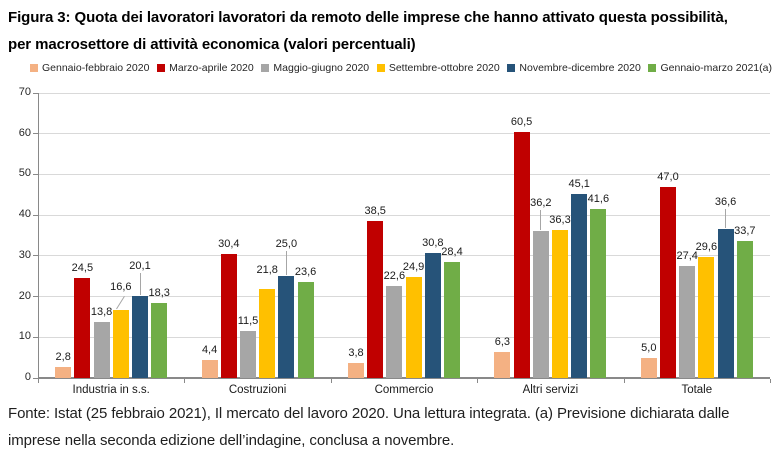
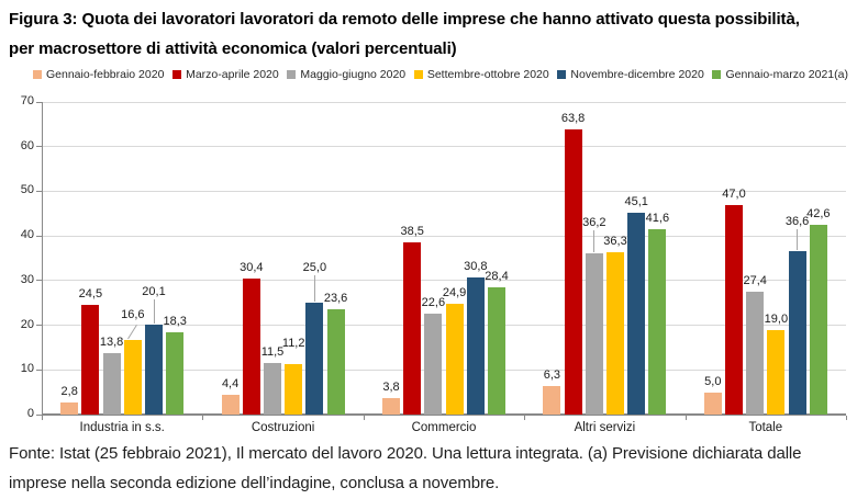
Settembre-ottobre 2020/Costruzioni: 21,8 -> 11,2
Marzo-aprile 2020/Altri servizi: 60,5 -> 63,8
Settembre-ottobre 2020/Totale: 29,6 -> 19,0
Gennaio-marzo 2021(a)/Totale: 33,7 -> 42,6
